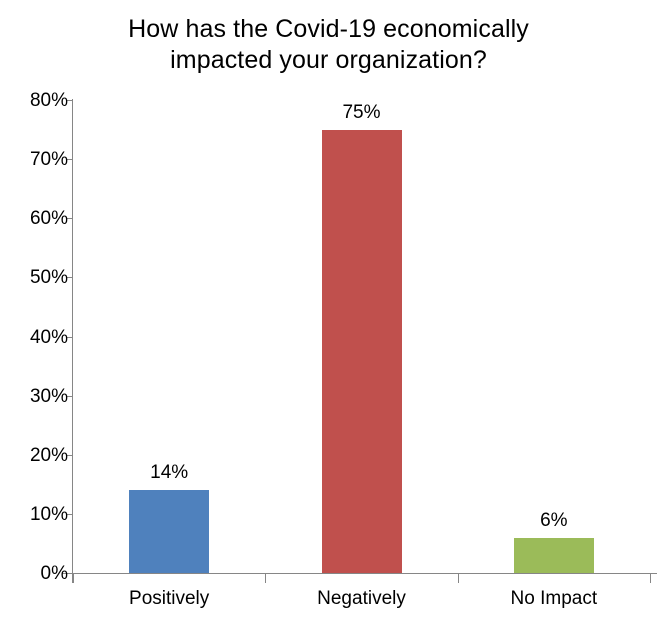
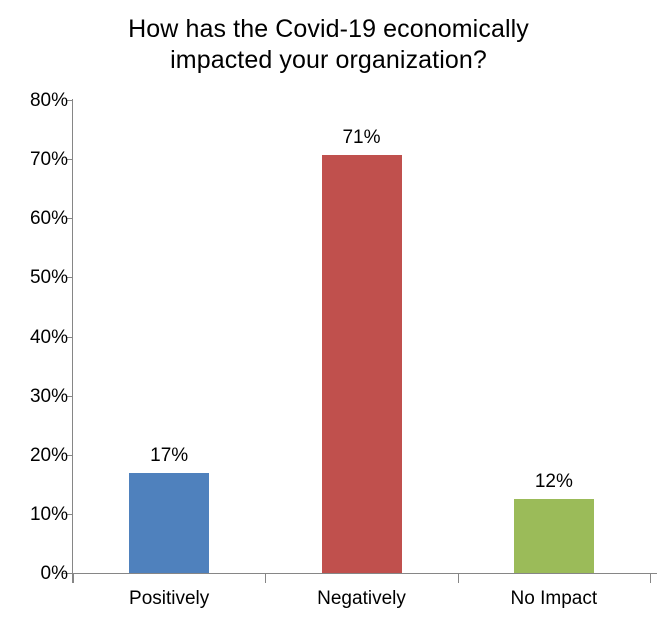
Positively: 14% -> 17%
Negatively: 75% -> 71%
No Impact: 6% -> 12%
